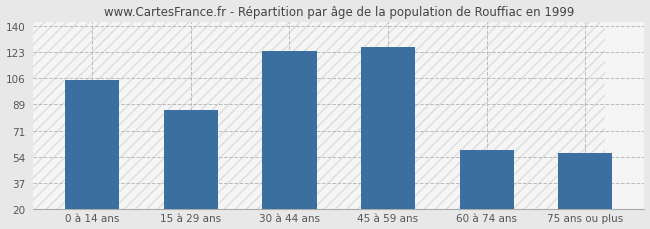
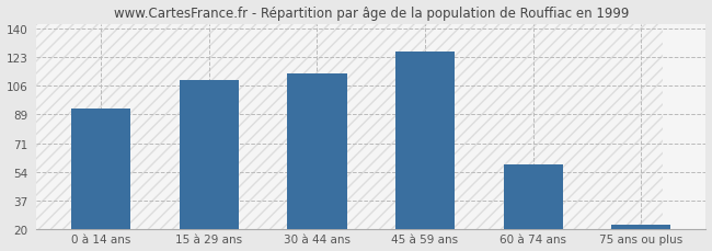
0 à 14 ans: 105 -> 92
15 à 29 ans: 85 -> 109
30 à 44 ans: 124 -> 113
75 ans ou plus: 57 -> 23
